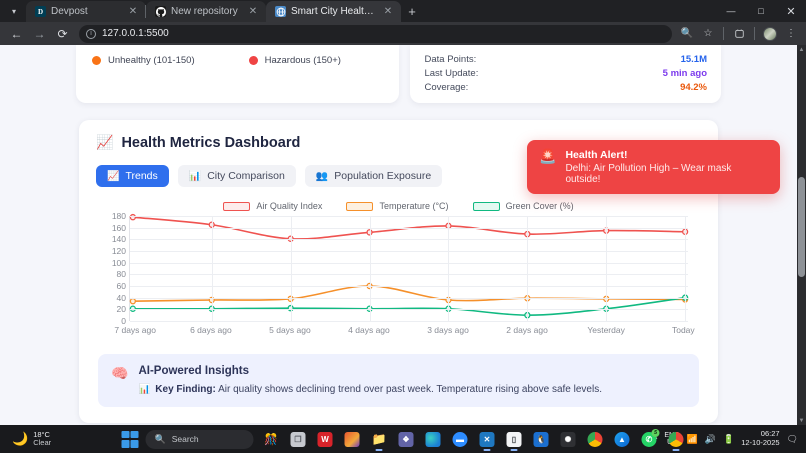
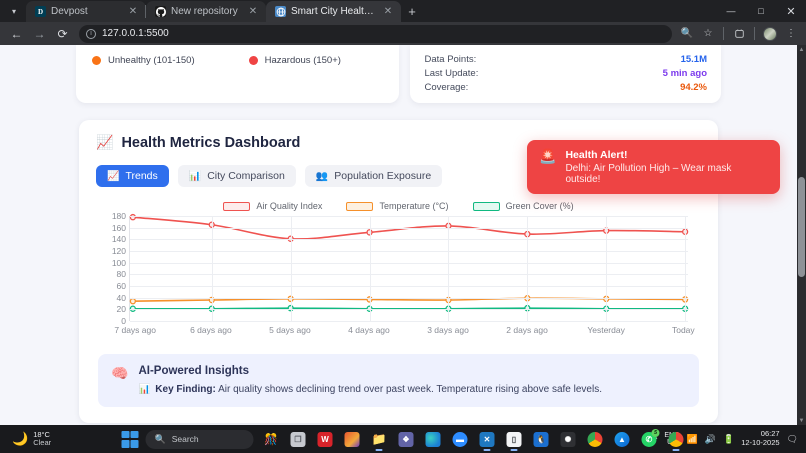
Temperature (°C)/4 days ago: 60 -> 40
Green Cover (%)/2 days ago: 10 -> 20
Green Cover (%)/Today: 40 -> 20
